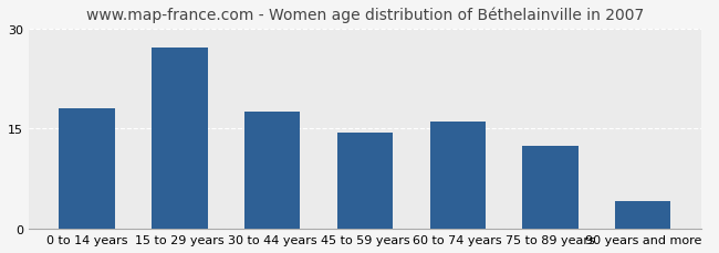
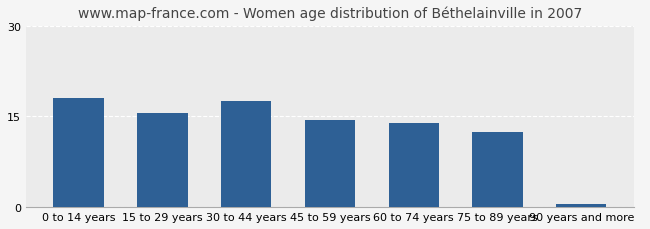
15 to 29 years: 27.2 -> 15.5
60 to 74 years: 16.0 -> 14.0
90 years and more: 4.2 -> 0.5
